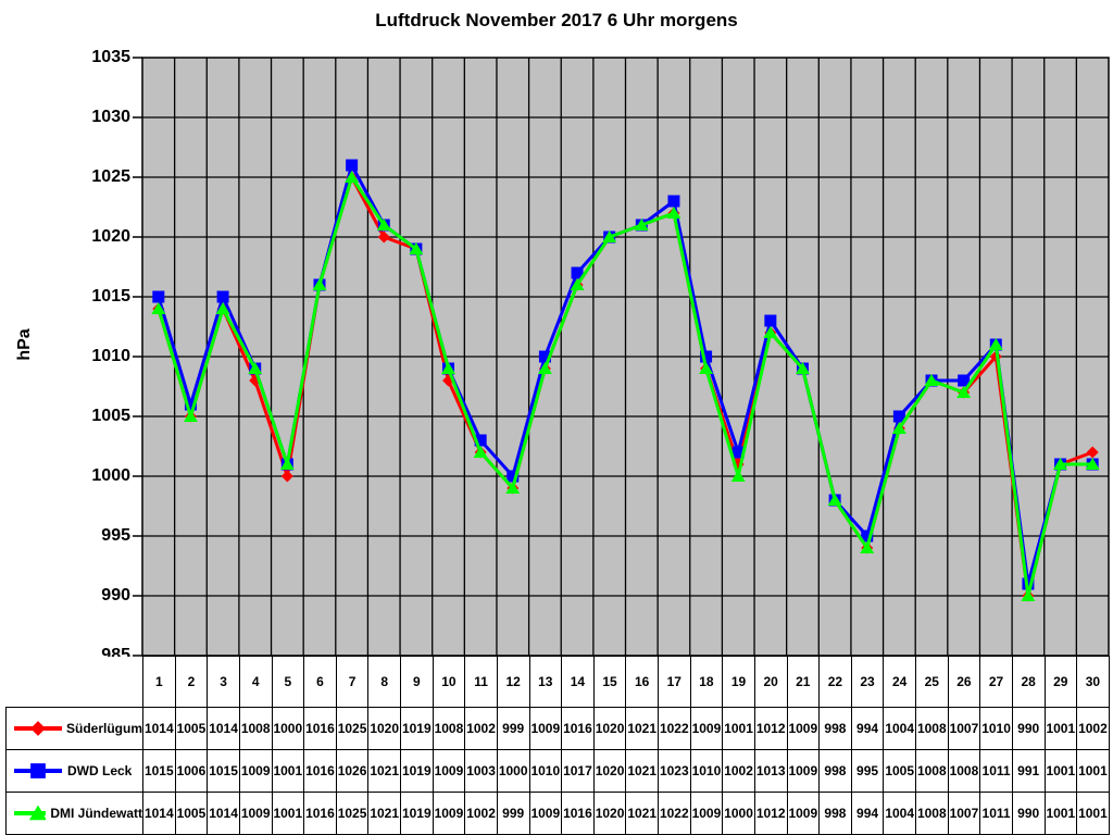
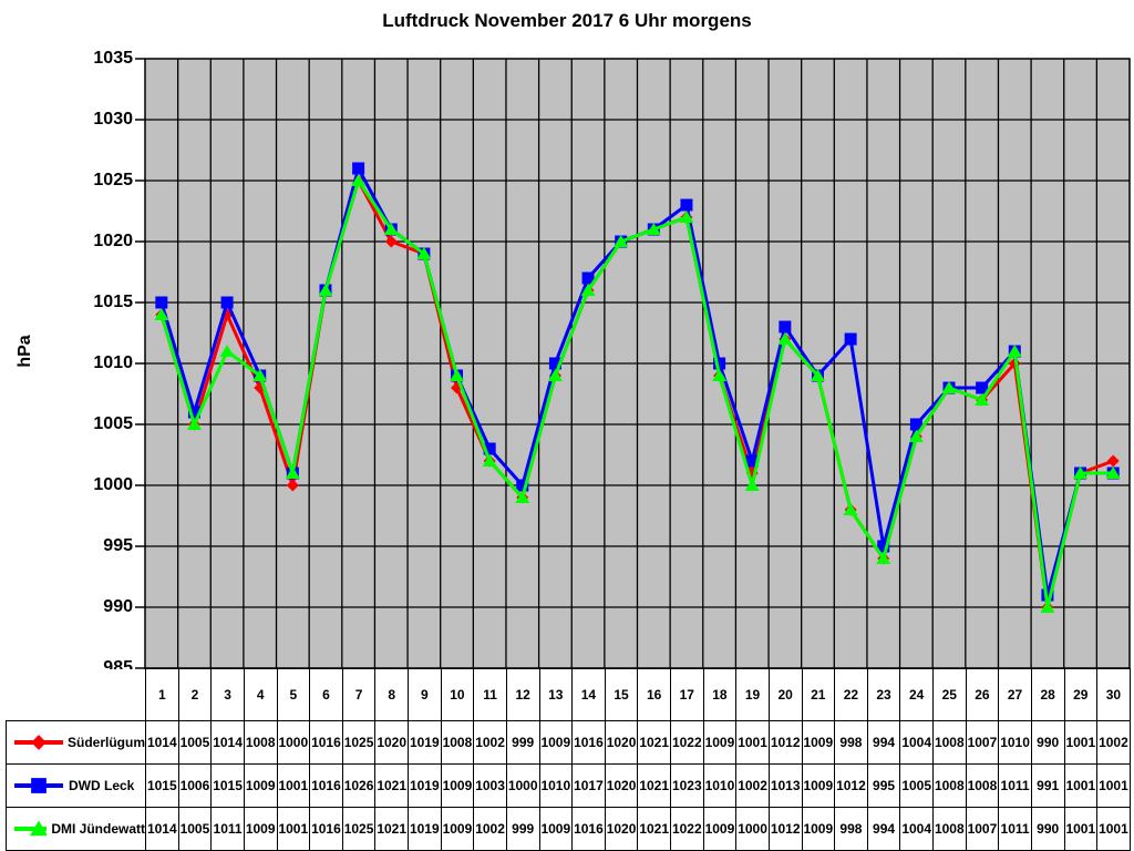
DMI Jündewatt/3: 1014 -> 1011
DWD Leck/22: 998 -> 1012
